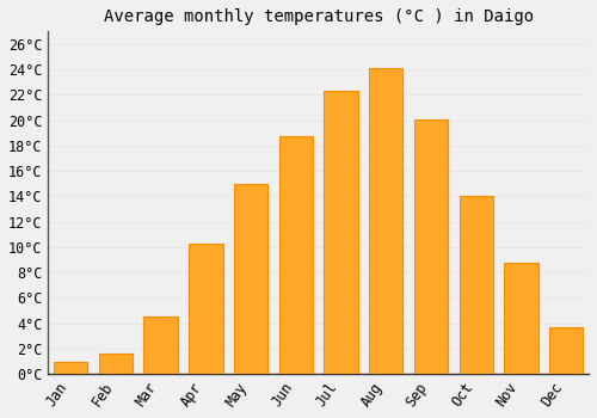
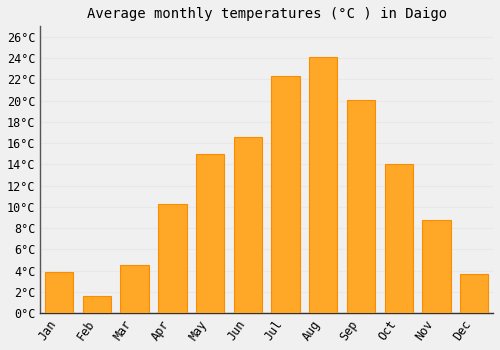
Jan: 1.0°C -> 3.9°C
Jun: 18.7°C -> 16.6°C
